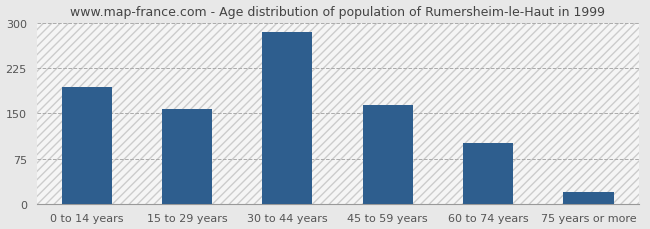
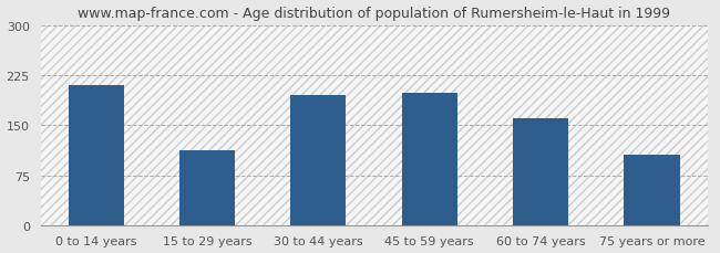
0 to 14 years: 193 -> 210
15 to 29 years: 157 -> 112
30 to 44 years: 285 -> 196
45 to 59 years: 163 -> 198
60 to 74 years: 100 -> 160
75 years or more: 20 -> 106
